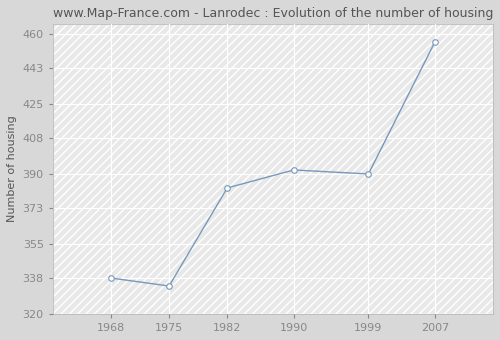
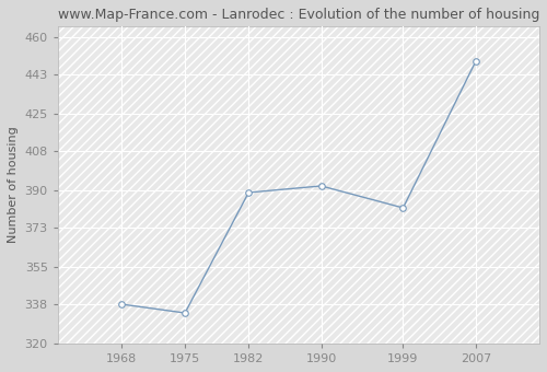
1982: 383 -> 389
1999: 390 -> 382
2007: 456 -> 449
